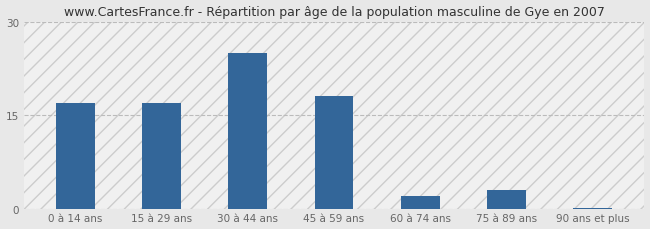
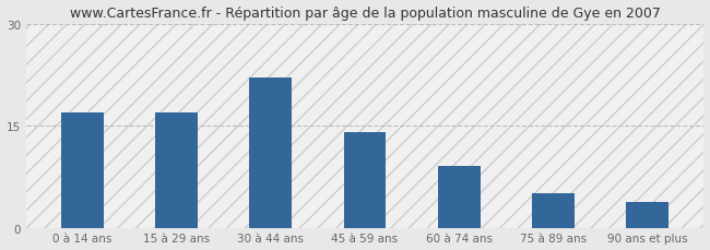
30 à 44 ans: 25.0 -> 22.0
45 à 59 ans: 18.0 -> 14.0
60 à 74 ans: 2.0 -> 9.0
75 à 89 ans: 3.0 -> 5.0
90 ans et plus: 0.1 -> 3.8
